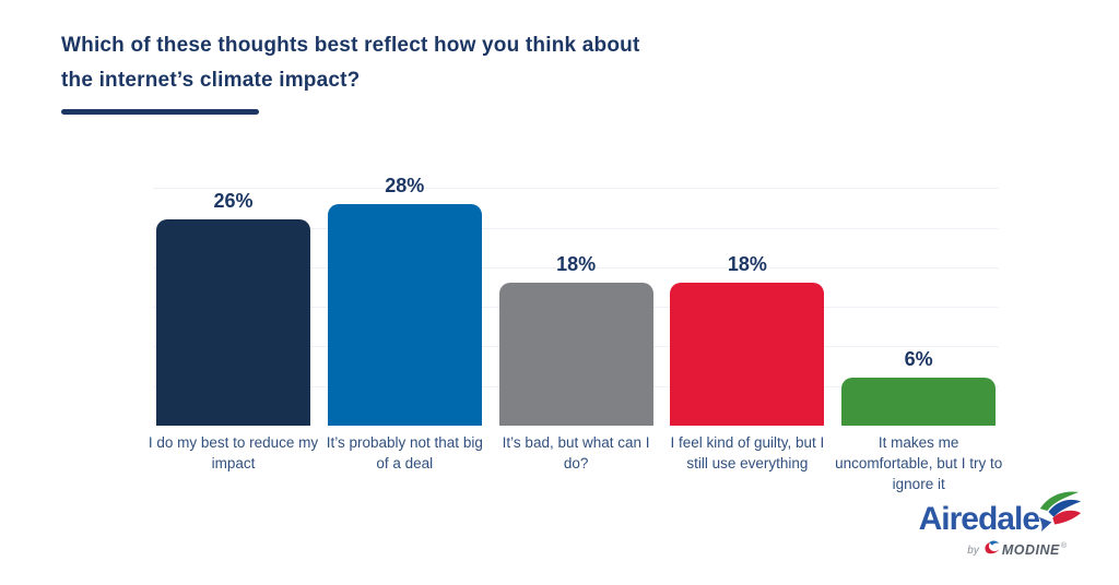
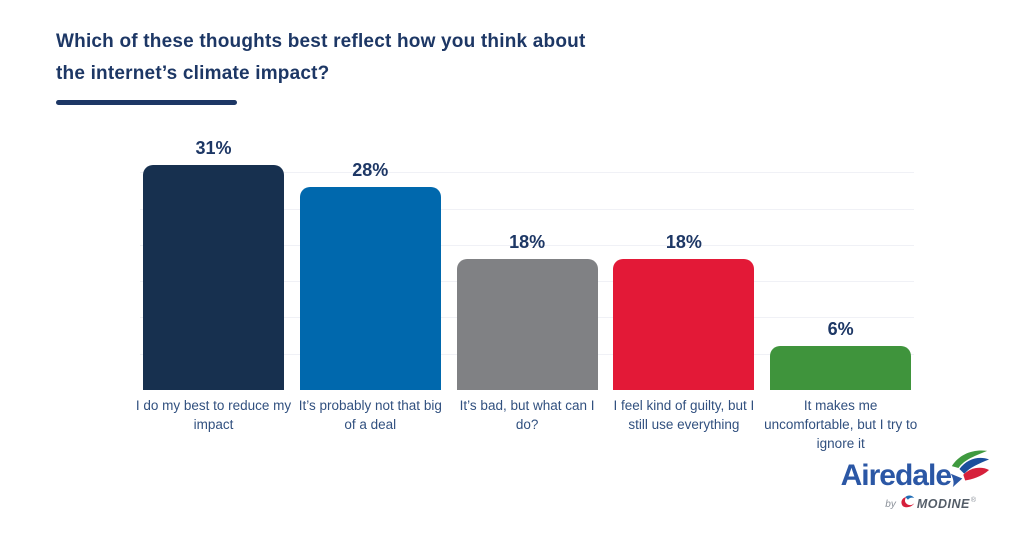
I do my best to reduce my impact: 26% -> 31%
